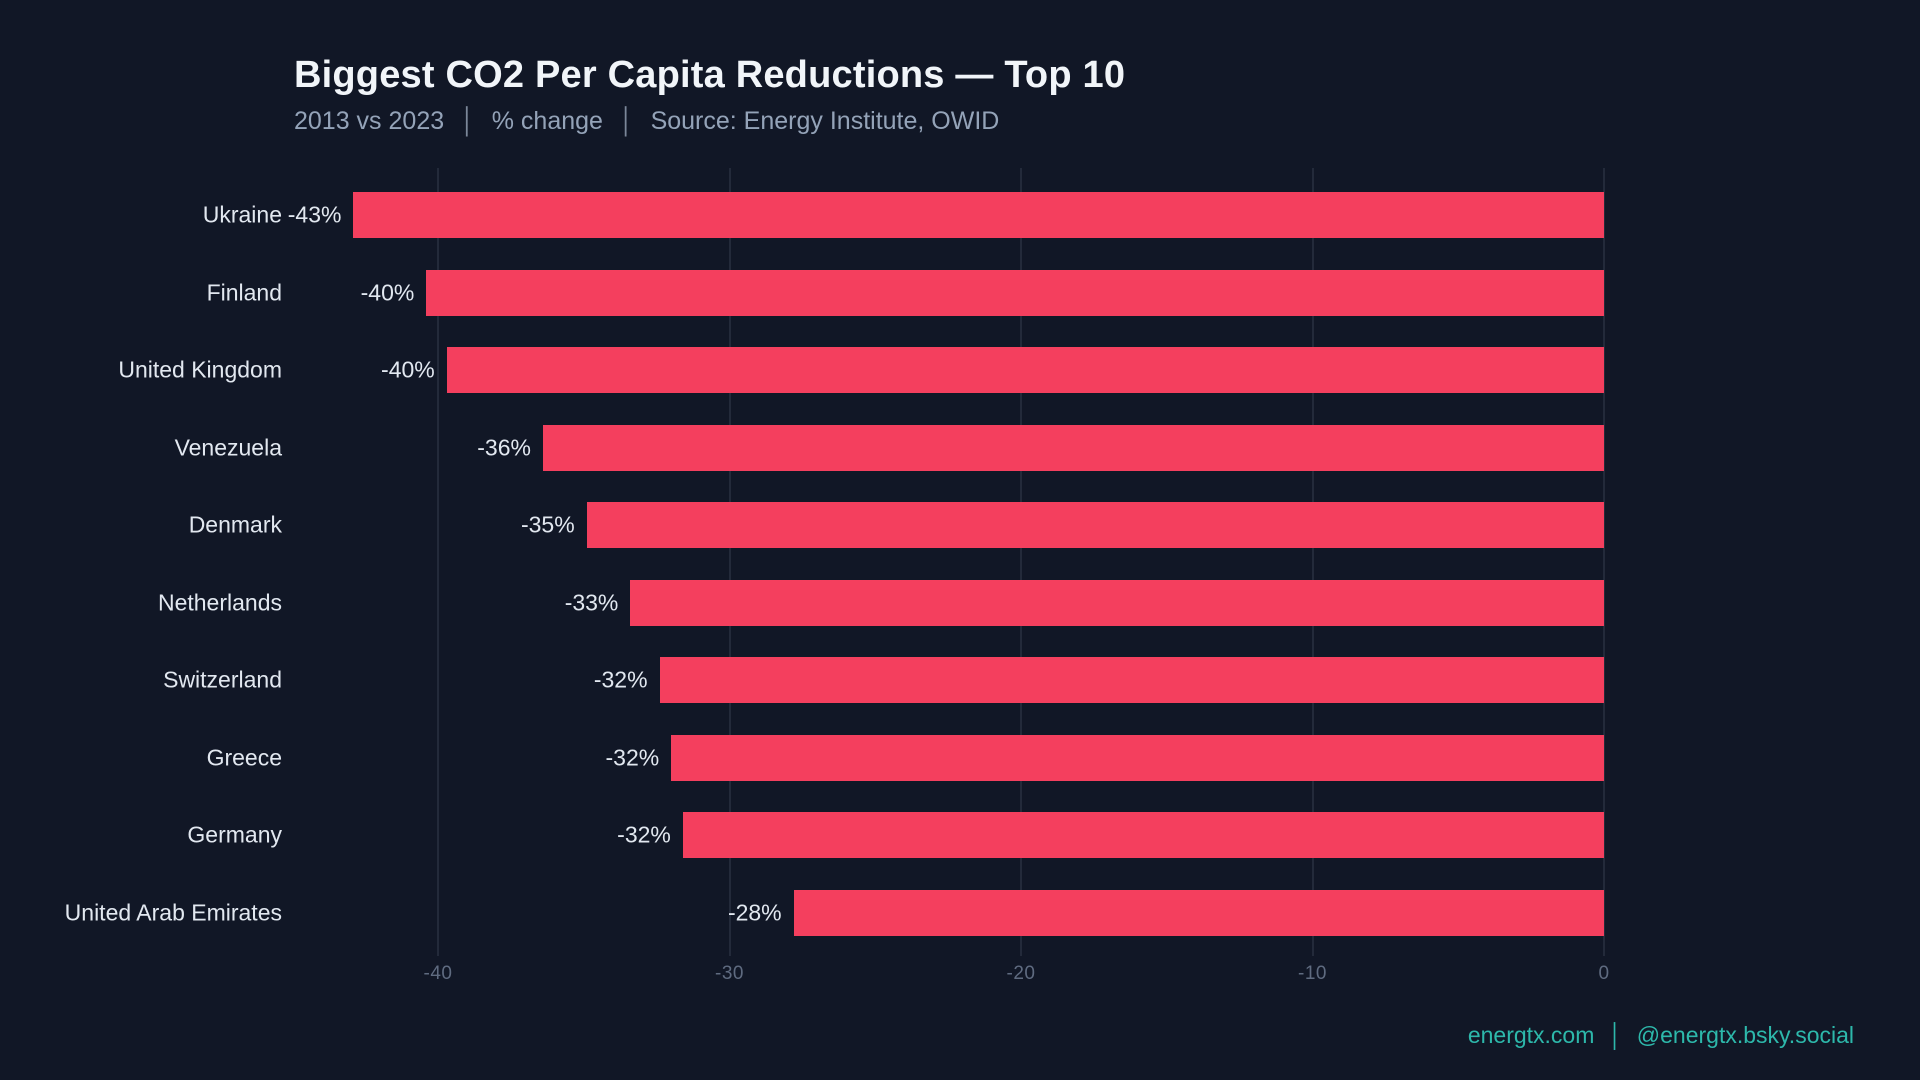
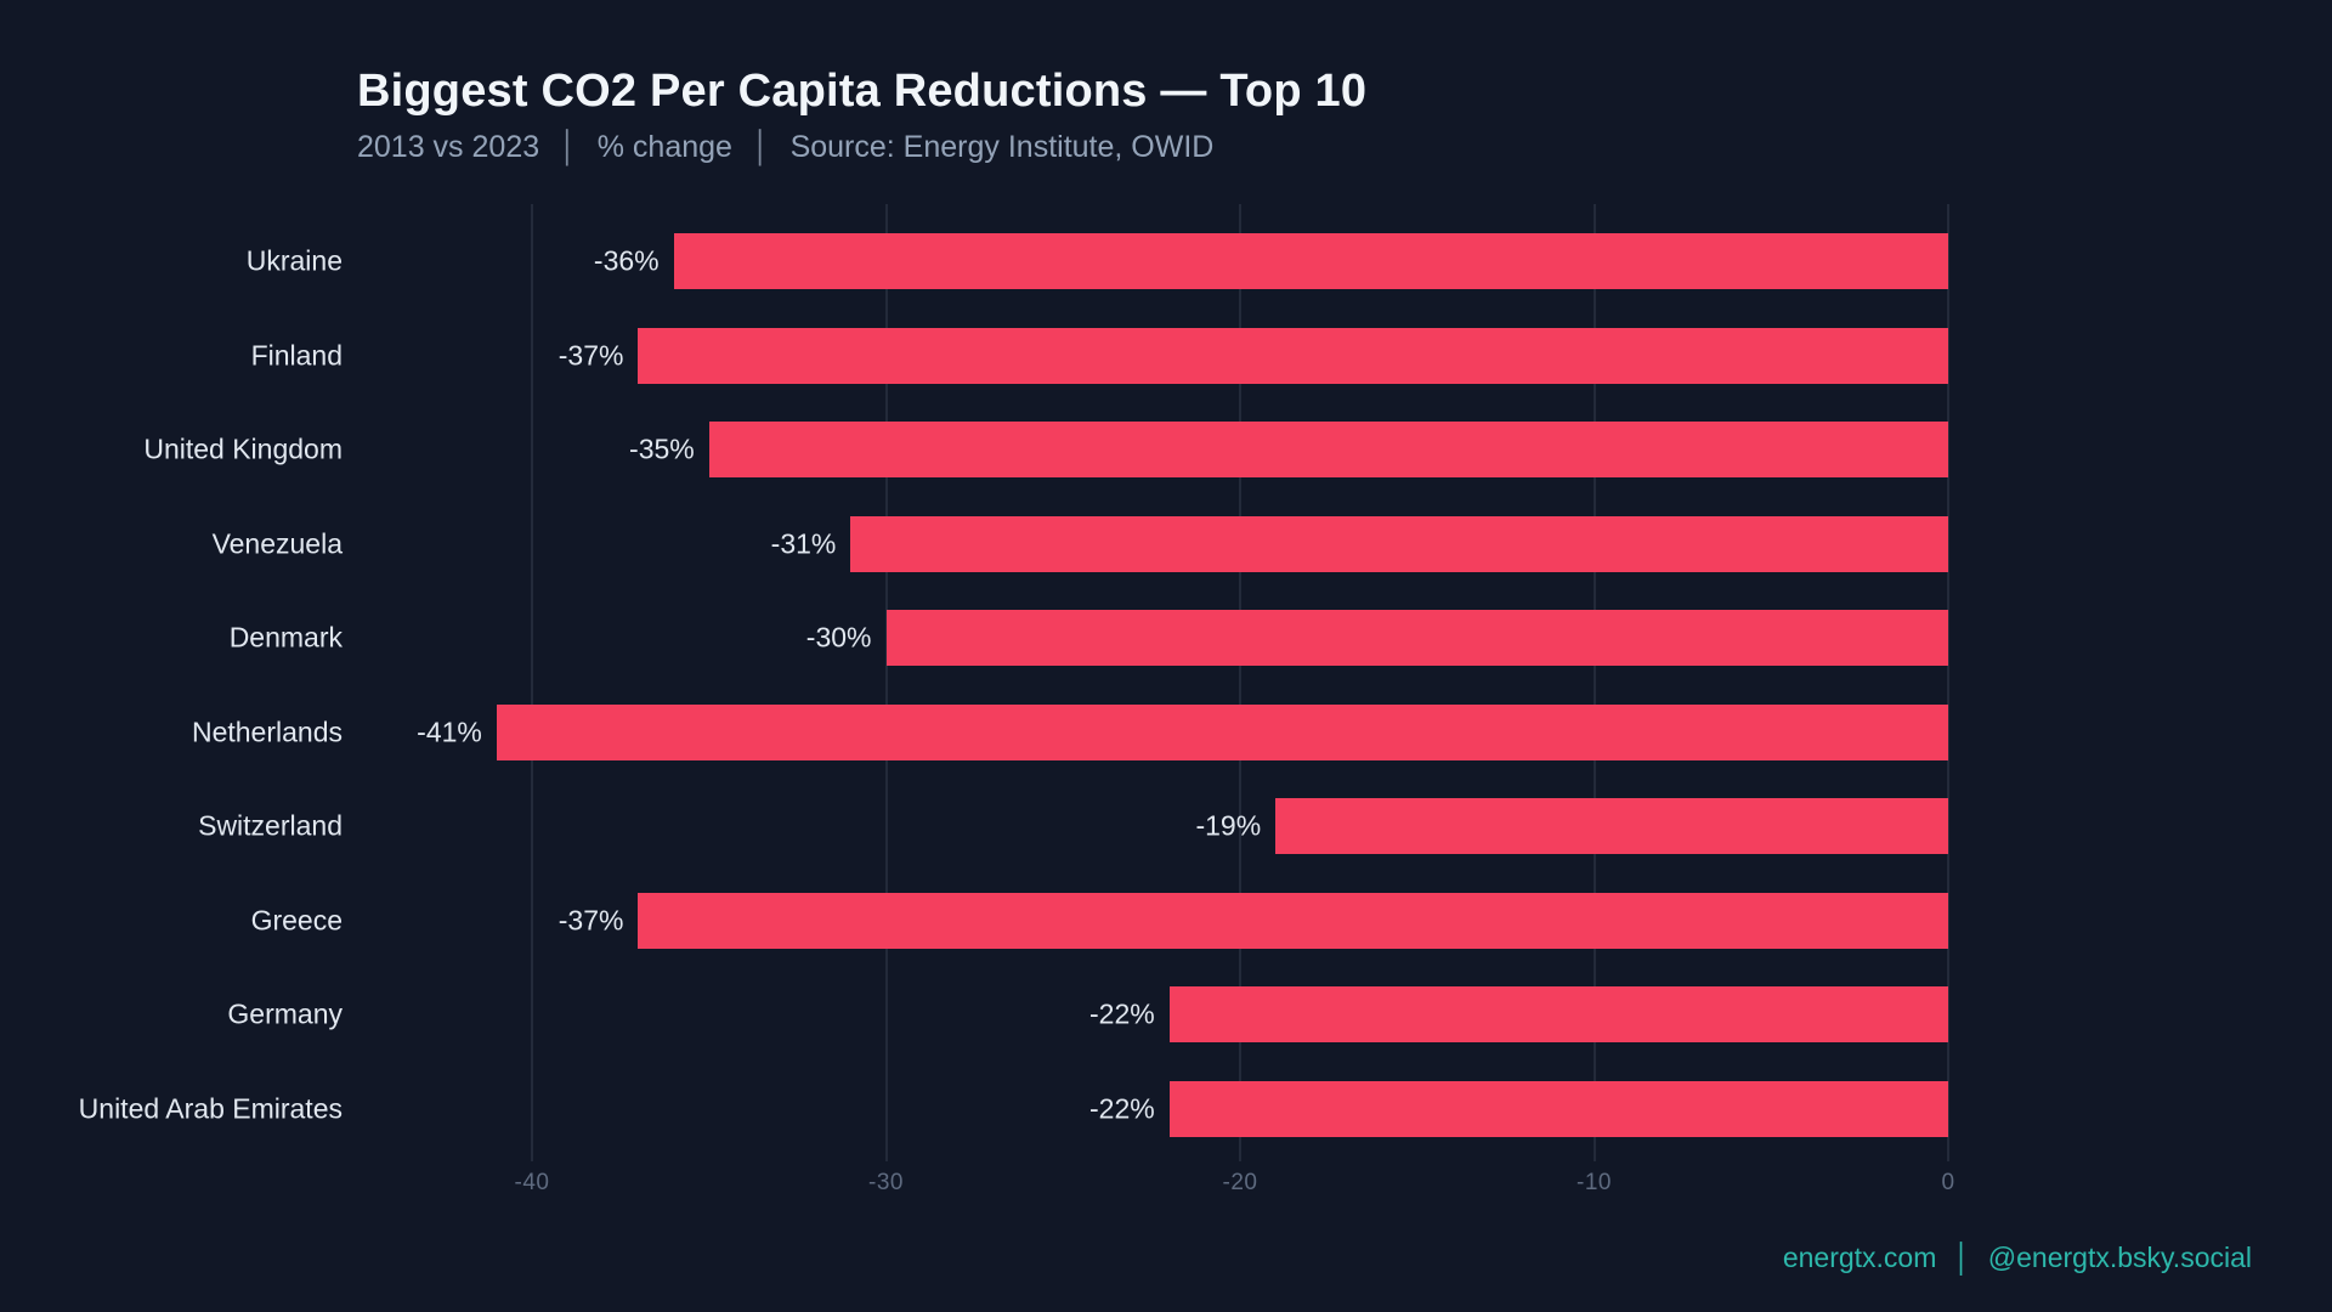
Ukraine: -43% -> -36%
Finland: -40% -> -37%
United Kingdom: -40% -> -35%
Venezuela: -36% -> -31%
Denmark: -35% -> -30%
Netherlands: -33% -> -41%
Switzerland: -32% -> -19%
Greece: -32% -> -37%
Germany: -32% -> -22%
United Arab Emirates: -28% -> -22%
